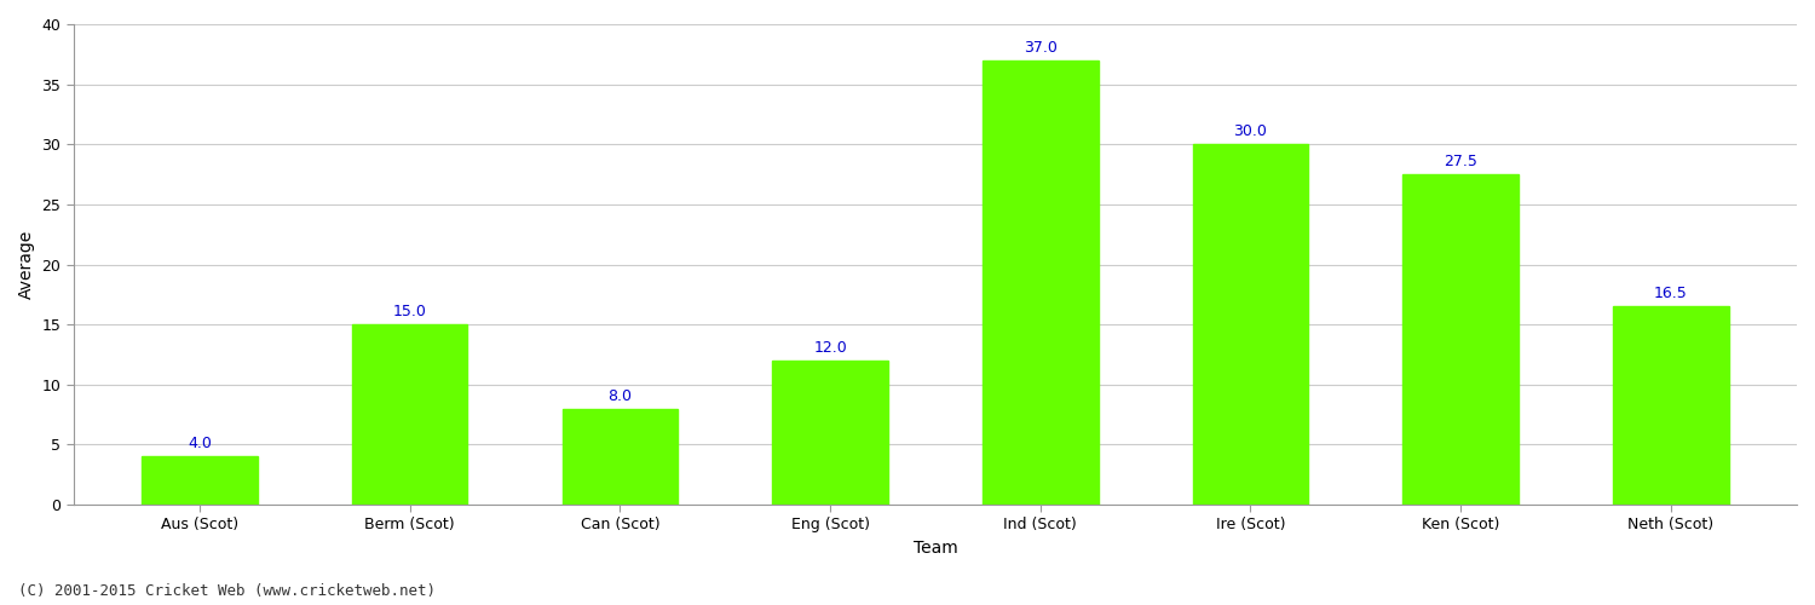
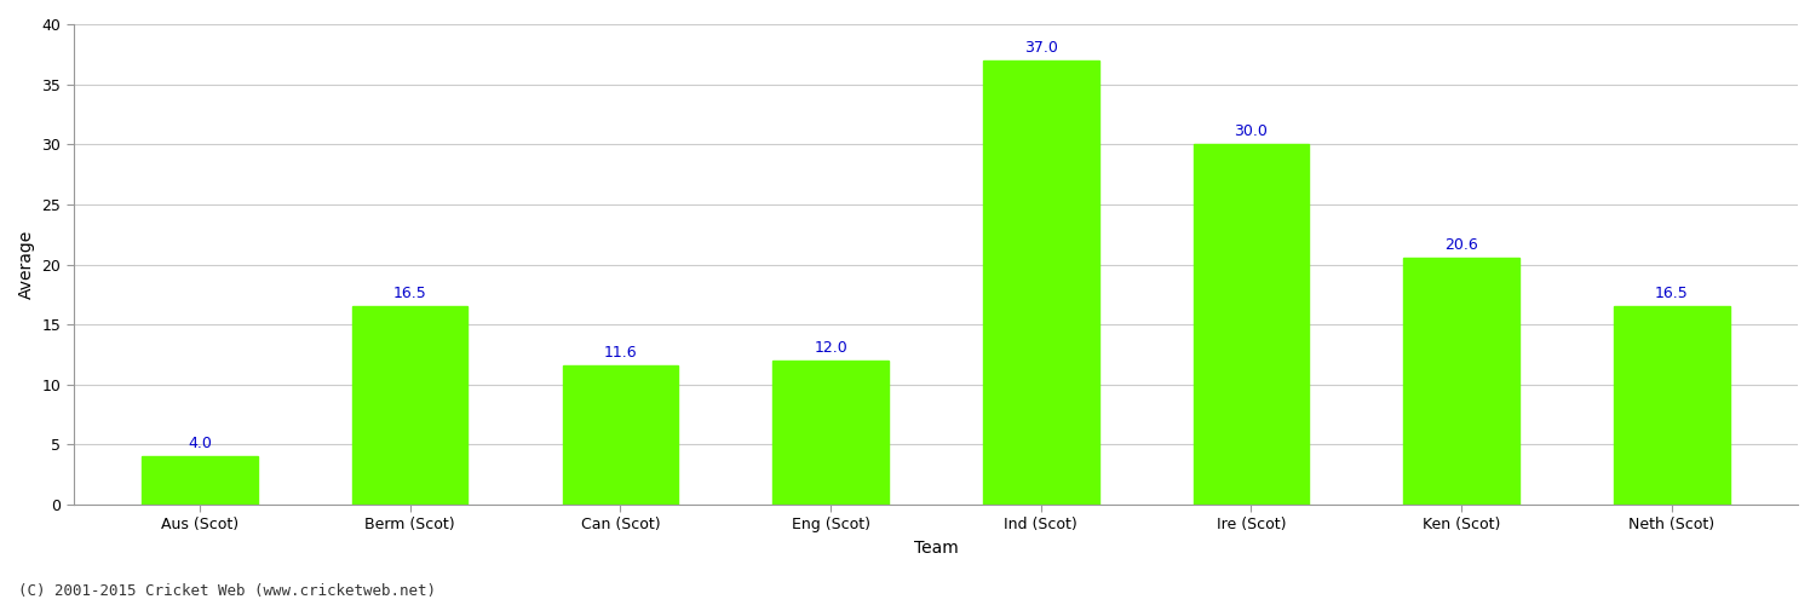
Berm (Scot): 15.0 -> 16.5
Can (Scot): 8.0 -> 11.6
Ken (Scot): 27.5 -> 20.6
